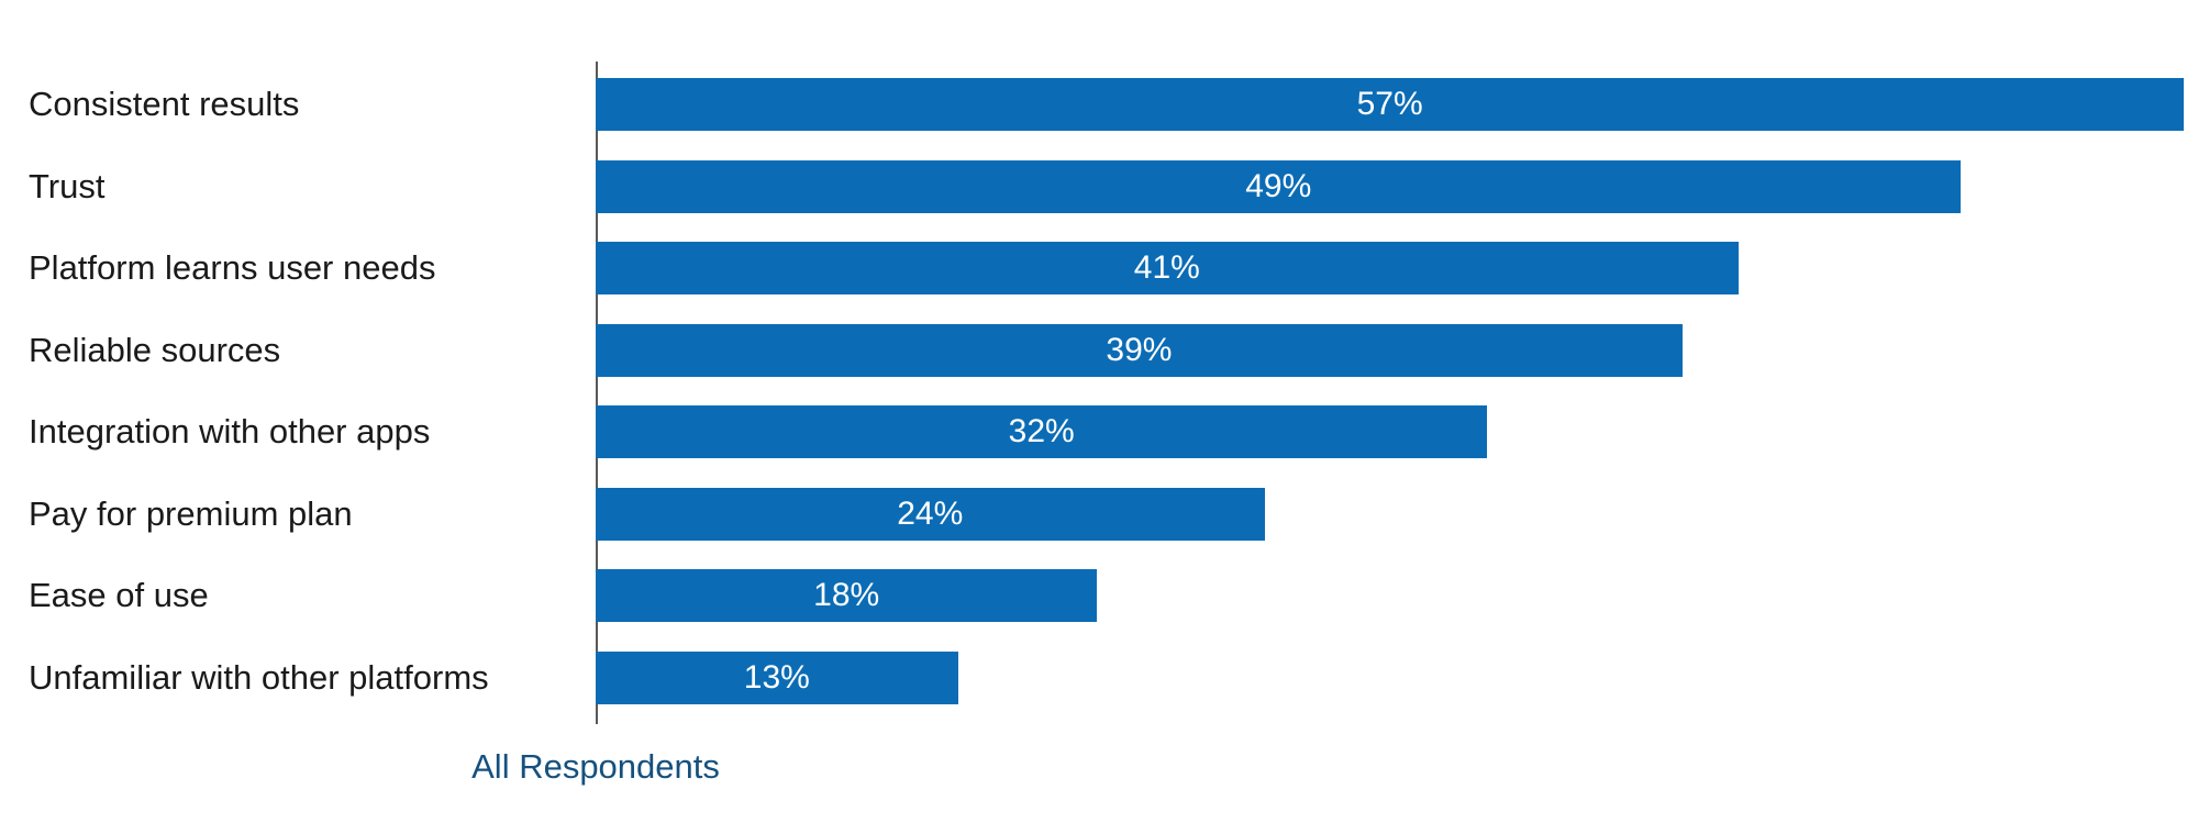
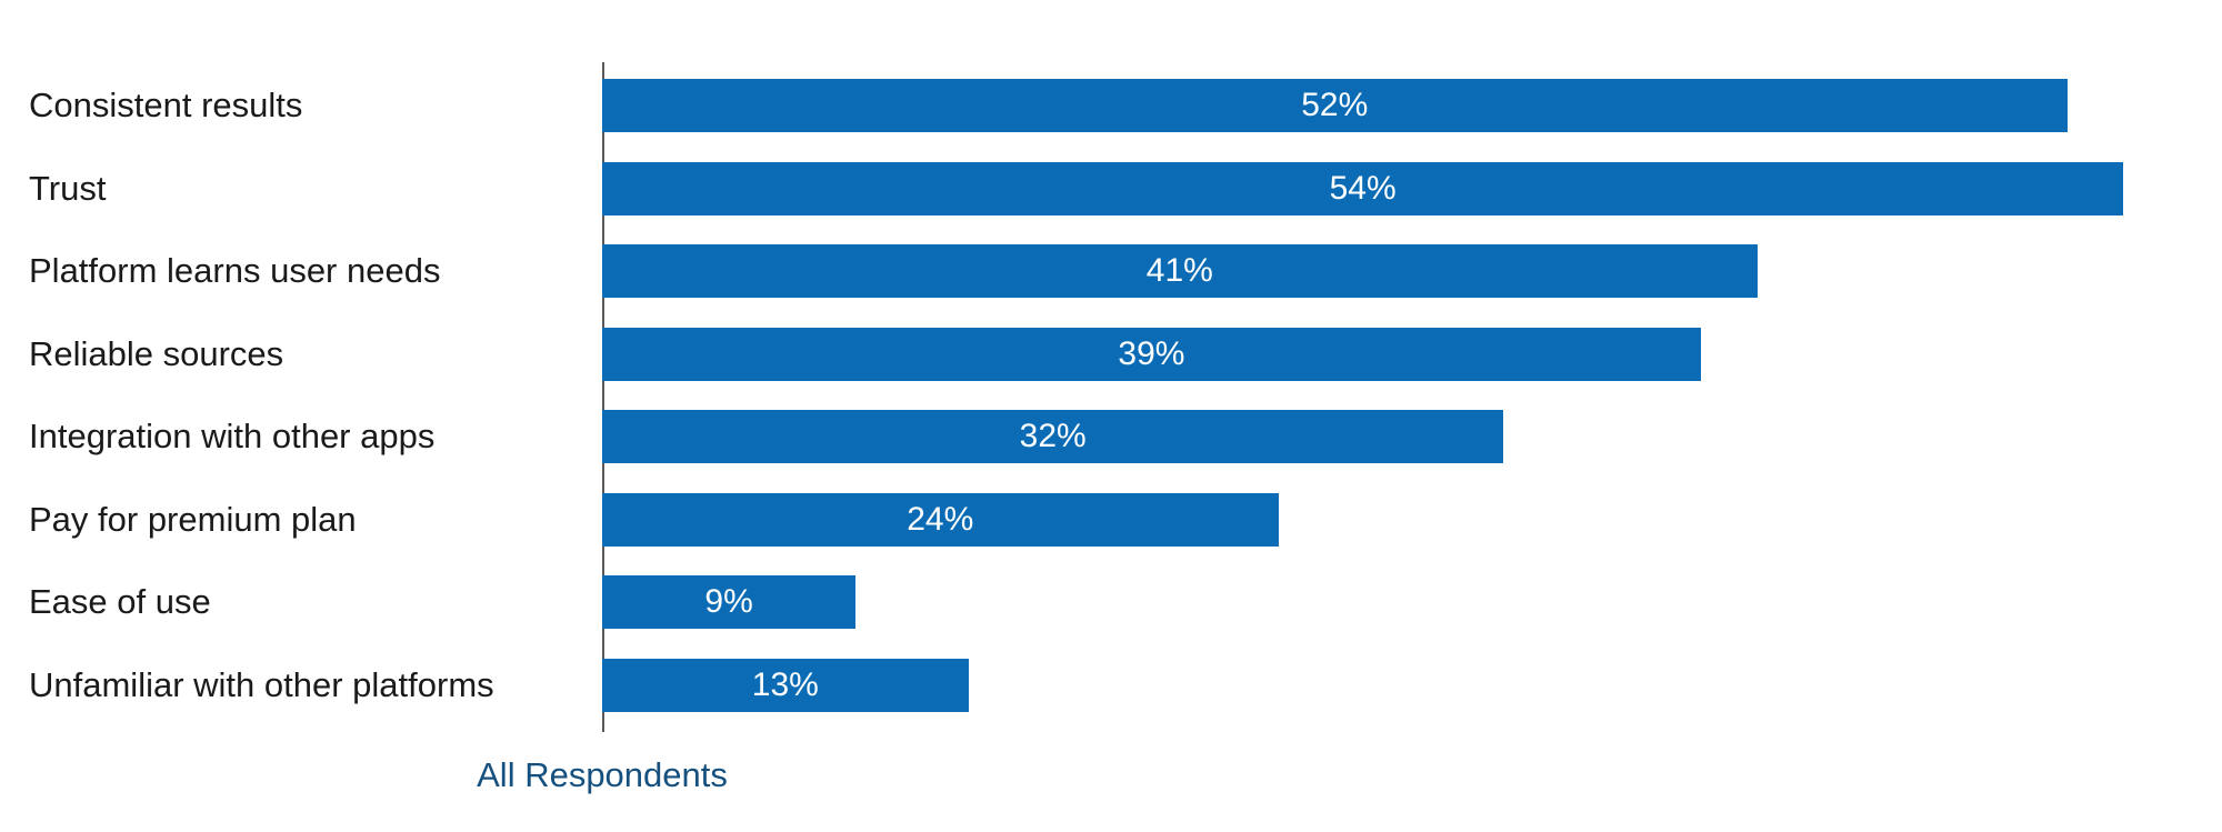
Consistent results: 57% -> 52%
Trust: 49% -> 54%
Ease of use: 18% -> 9%
